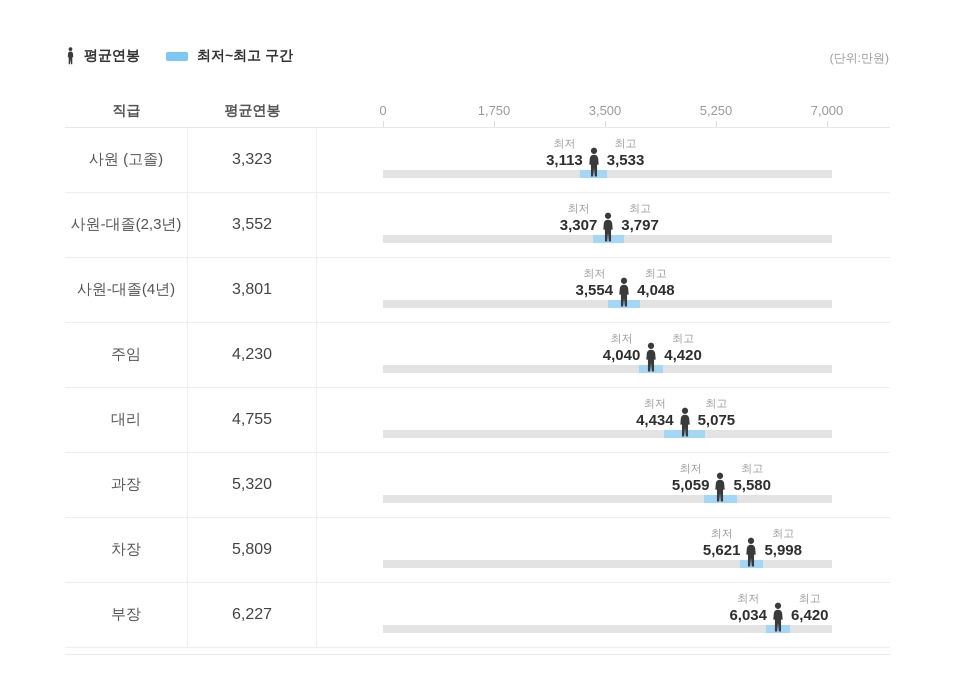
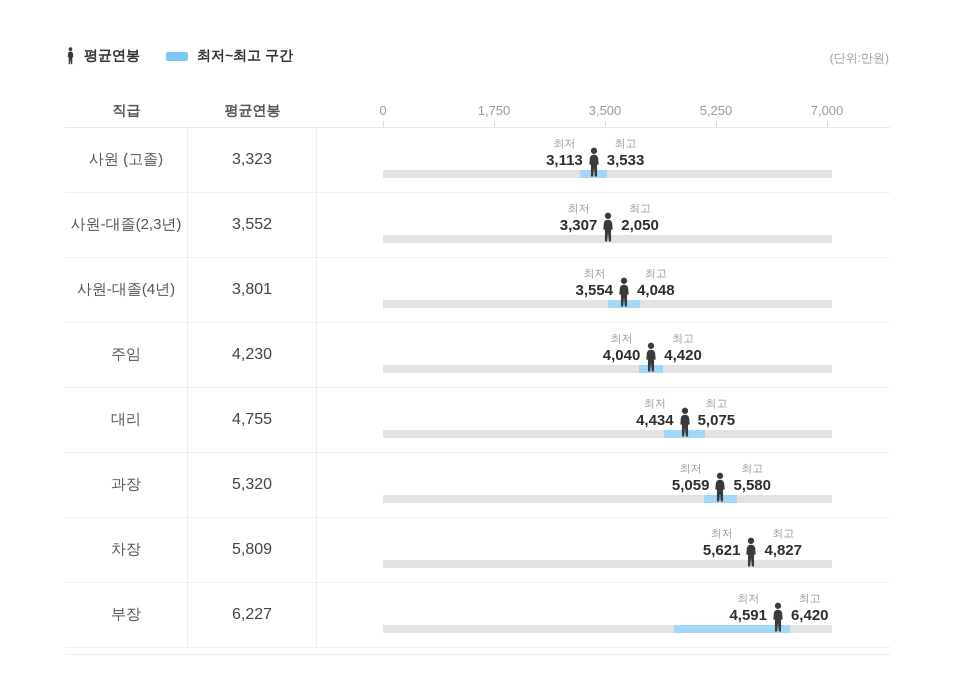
최고/사원-대졸(2,3년): 3,797 -> 2,050
최고/차장: 5,998 -> 4,827
최저/부장: 6,034 -> 4,591
